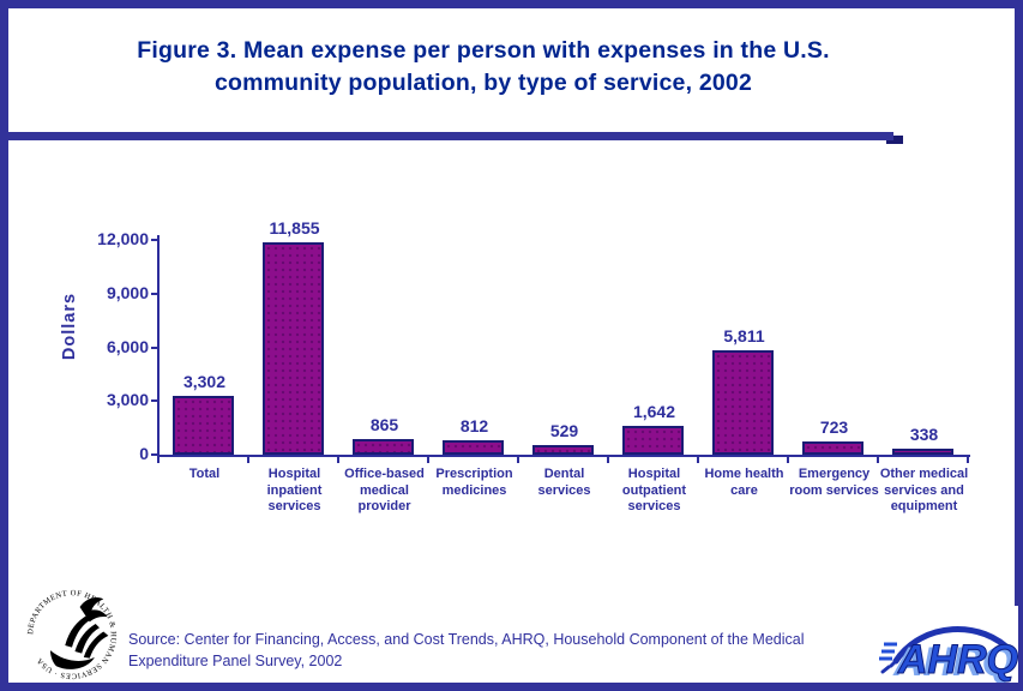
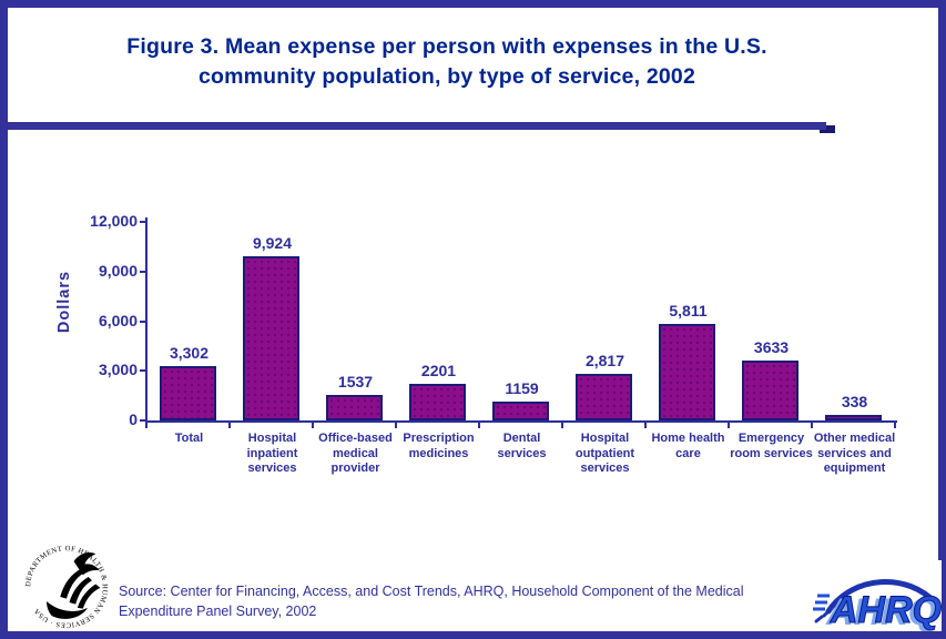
Hospital inpatient services: 11,855 -> 9,924
Office-based medical provider: 865 -> 1537
Prescription medicines: 812 -> 2201
Dental services: 529 -> 1159
Hospital outpatient services: 1,642 -> 2,817
Emergency room services: 723 -> 3633
